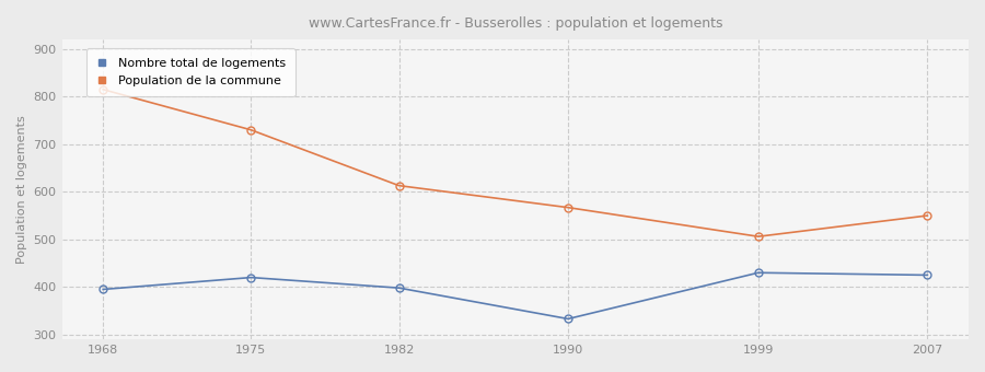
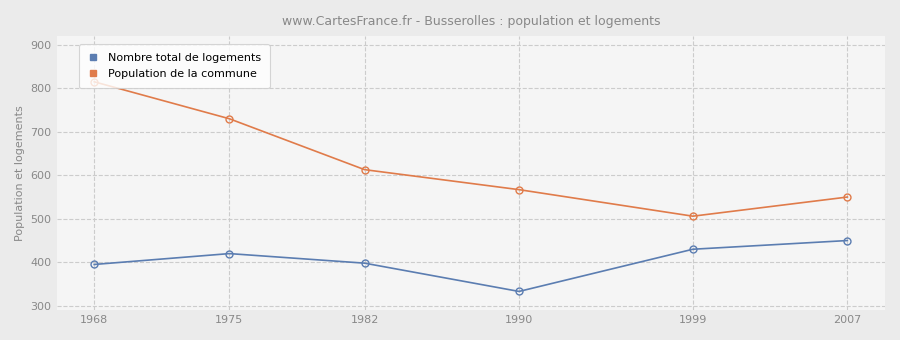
Nombre total de logements/2007: 425 -> 450
